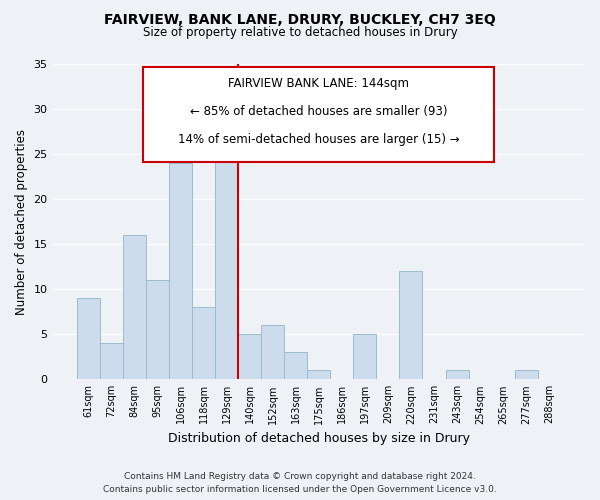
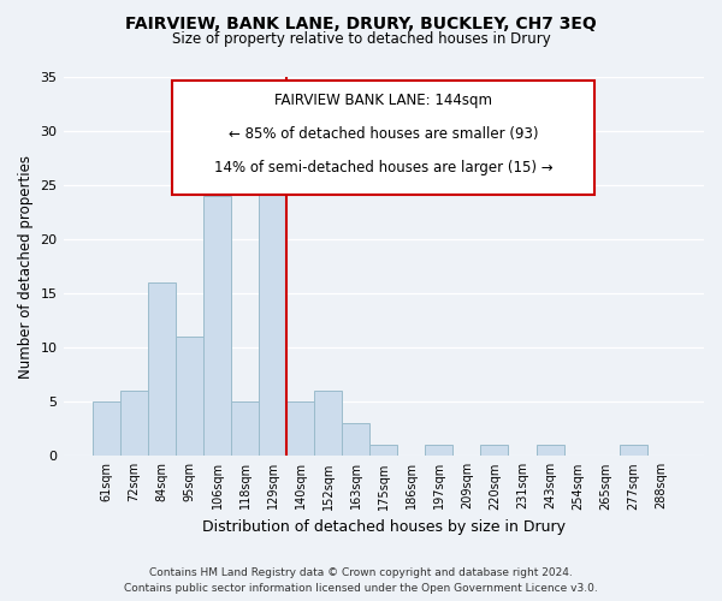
61sqm: 9 -> 5
72sqm: 4 -> 6
118sqm: 8 -> 5
197sqm: 5 -> 1
220sqm: 12 -> 1
